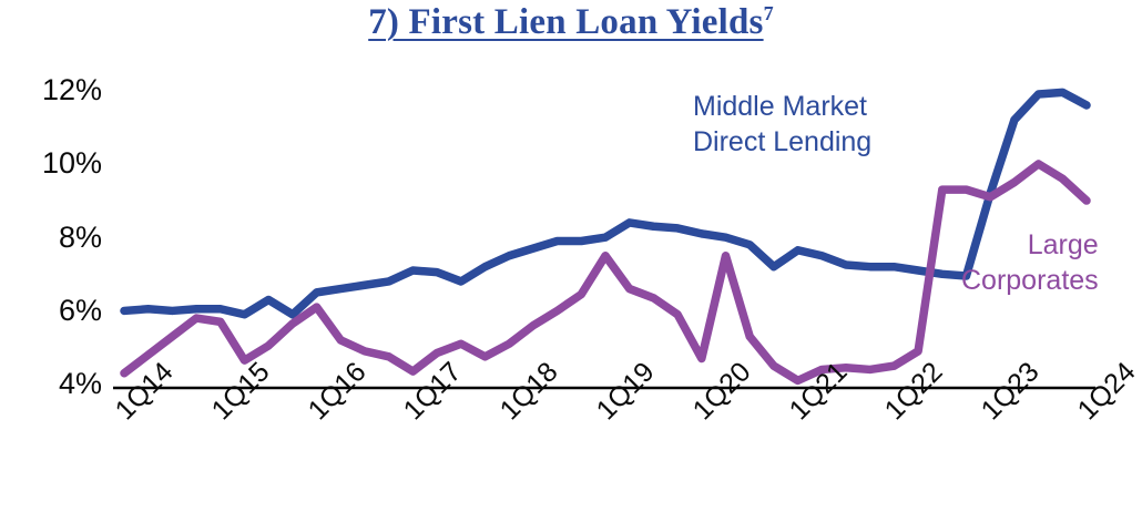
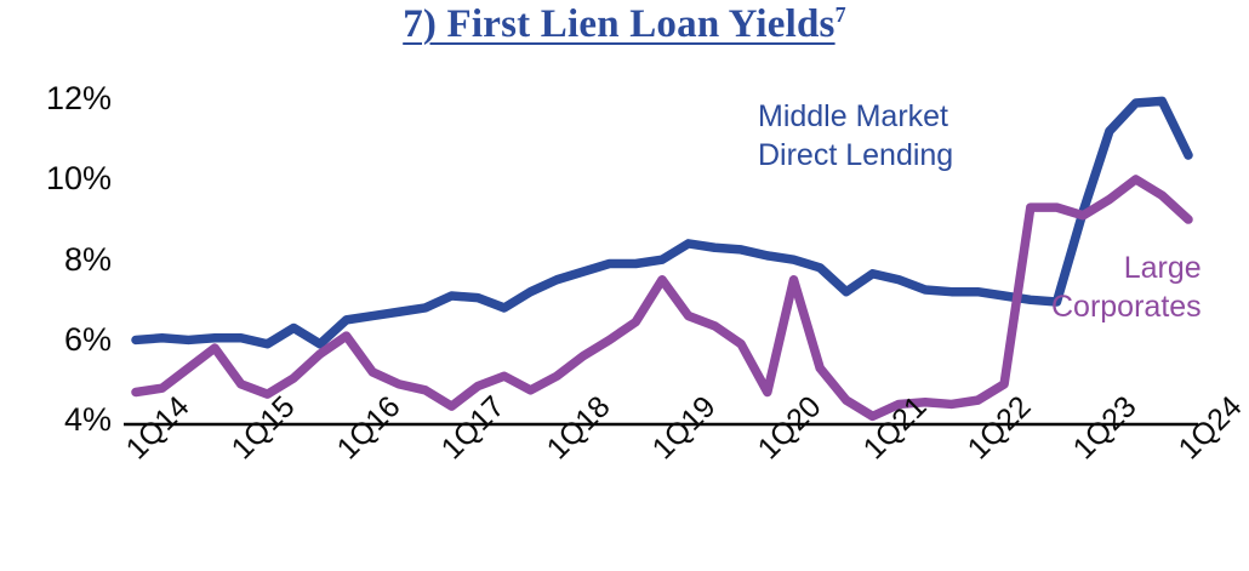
Large Corporates/1Q14: 4.4% -> 4.8%
Large Corporates/1Q15: 5.8% -> 5.0%
Middle Market Direct Lending/1Q24: 11.7% -> 10.7%
